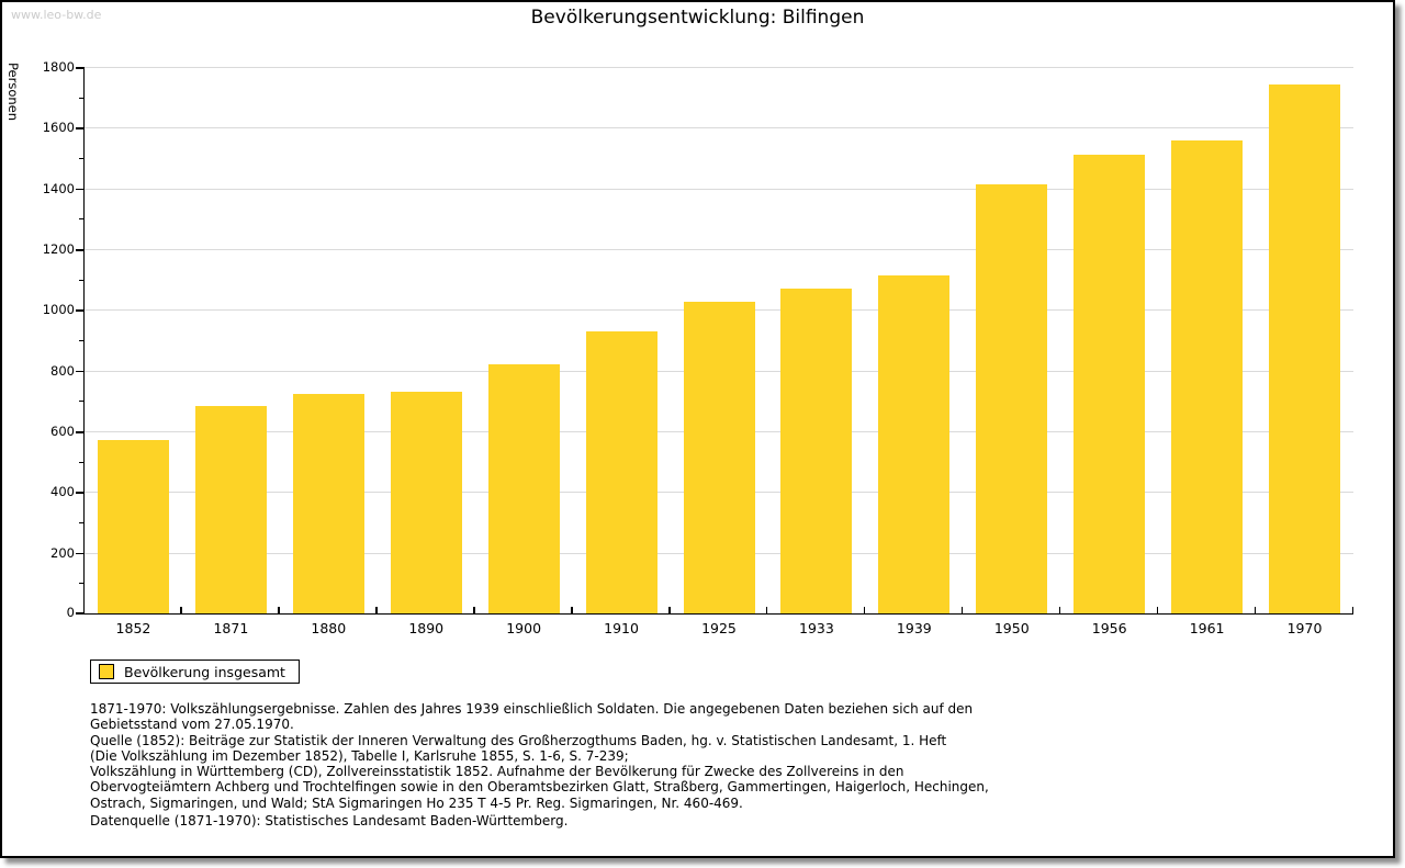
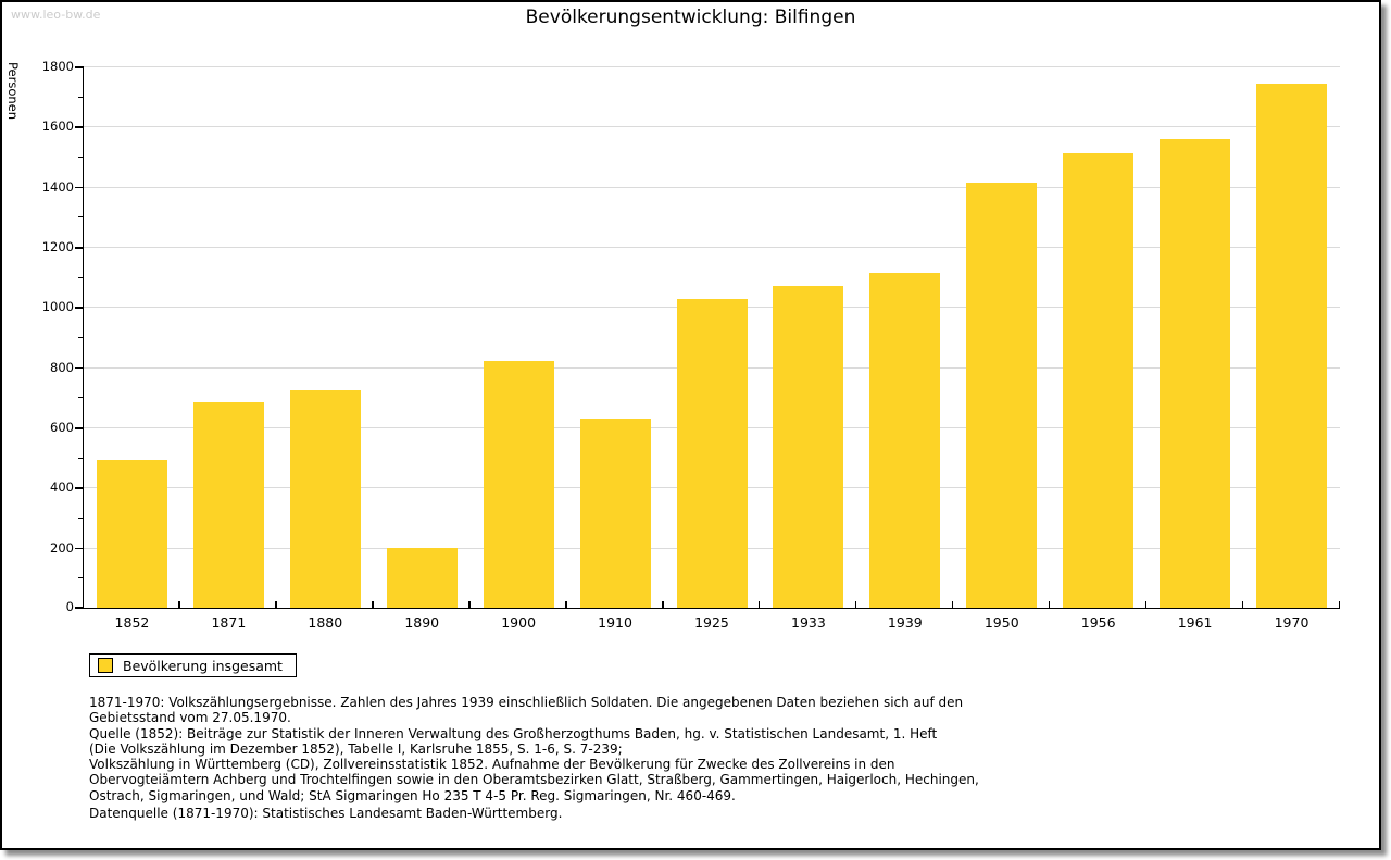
1852: 570 -> 490
1890: 730 -> 200
1910: 930 -> 630
